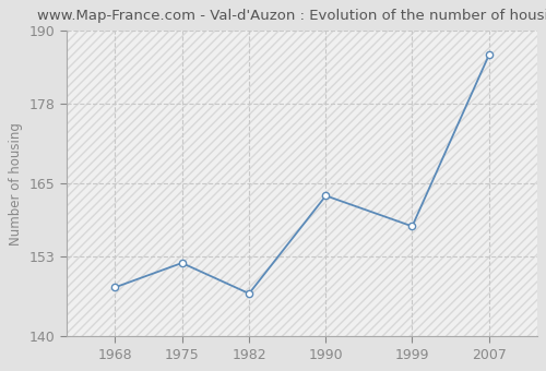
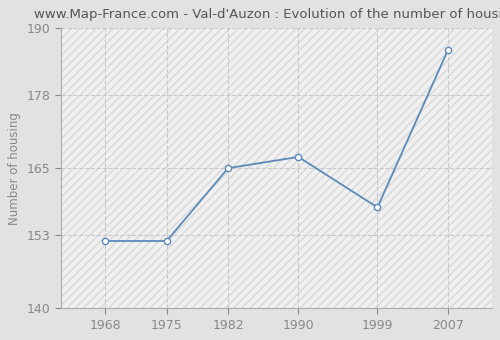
1968: 148 -> 152
1982: 147 -> 165
1990: 163 -> 167
